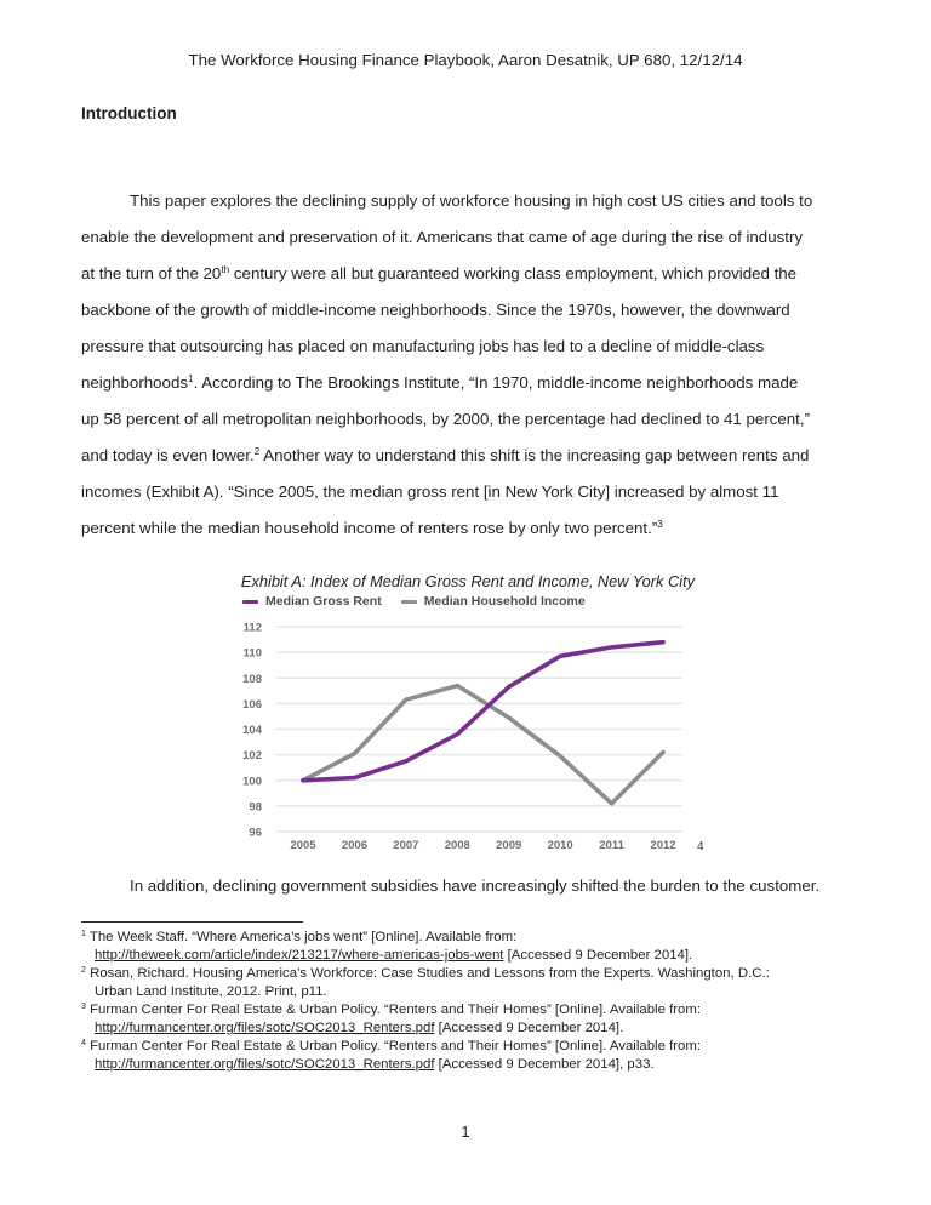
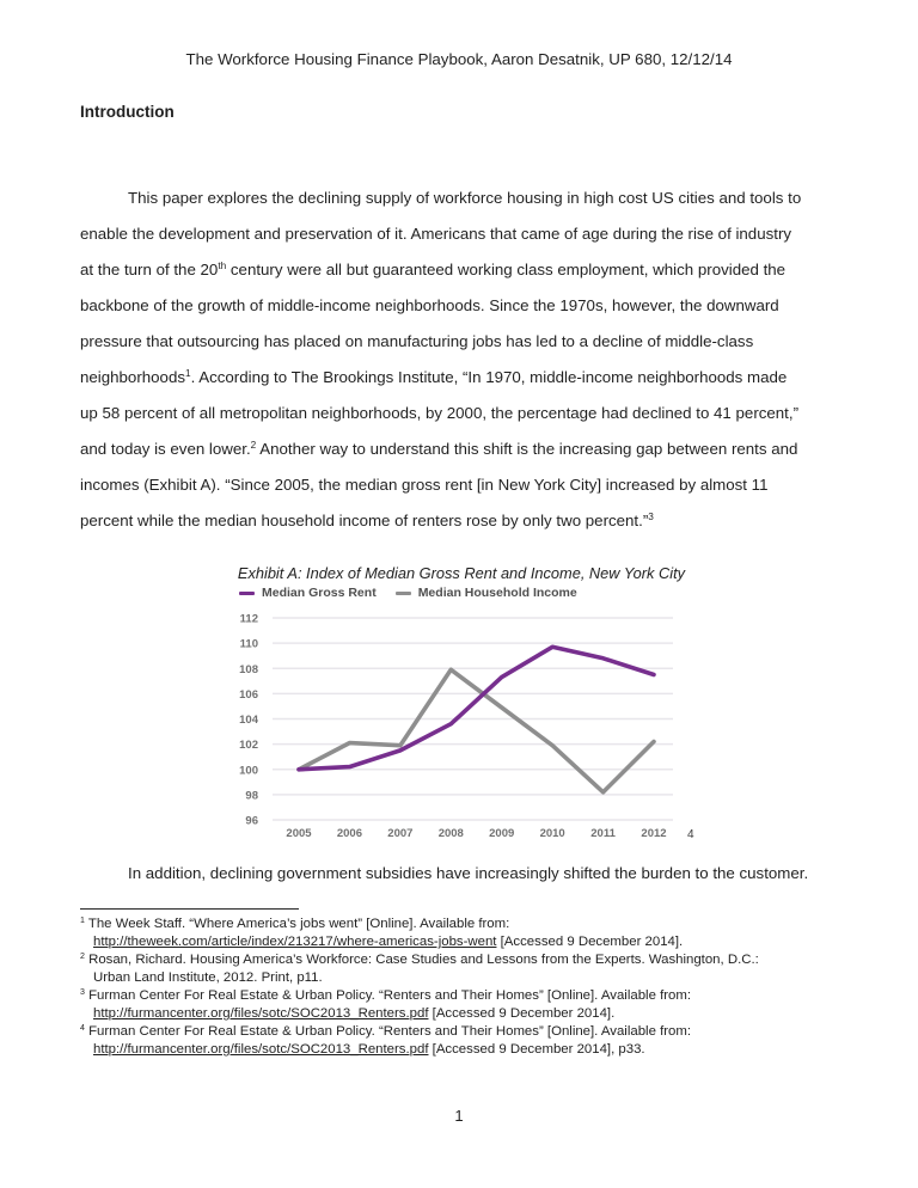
Median Household Income/2007: 106.3 -> 101.9
Median Household Income/2008: 107.4 -> 107.9
Median Gross Rent/2011: 110.4 -> 108.8
Median Gross Rent/2012: 110.8 -> 107.5
